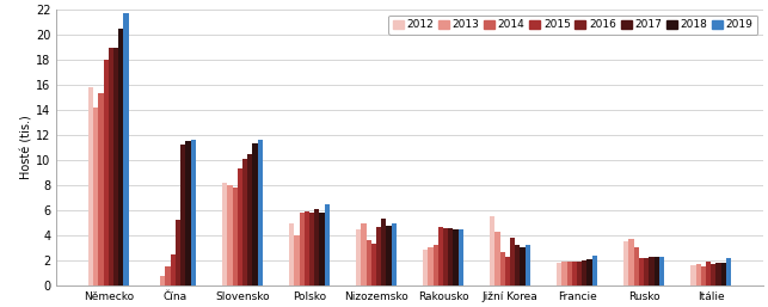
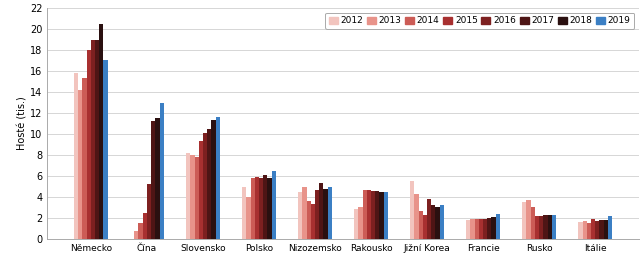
2019/Německo: 21.7 -> 17.1
2019/Čína: 11.6 -> 13.0
2014/Rakousko: 3.2 -> 4.7
